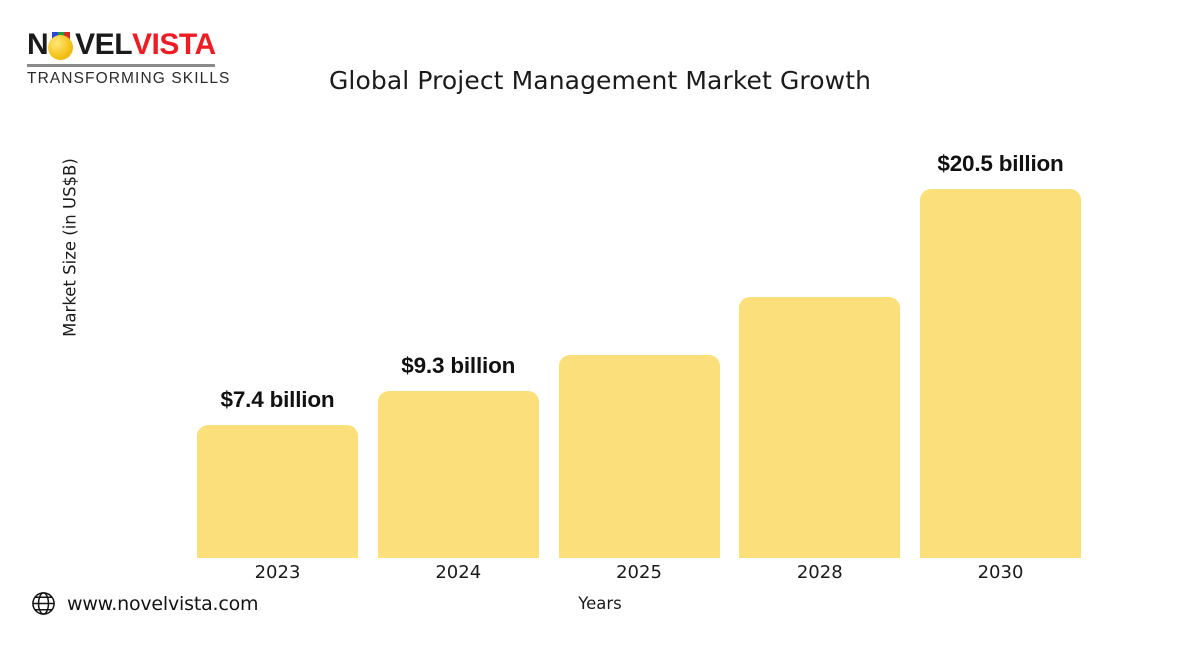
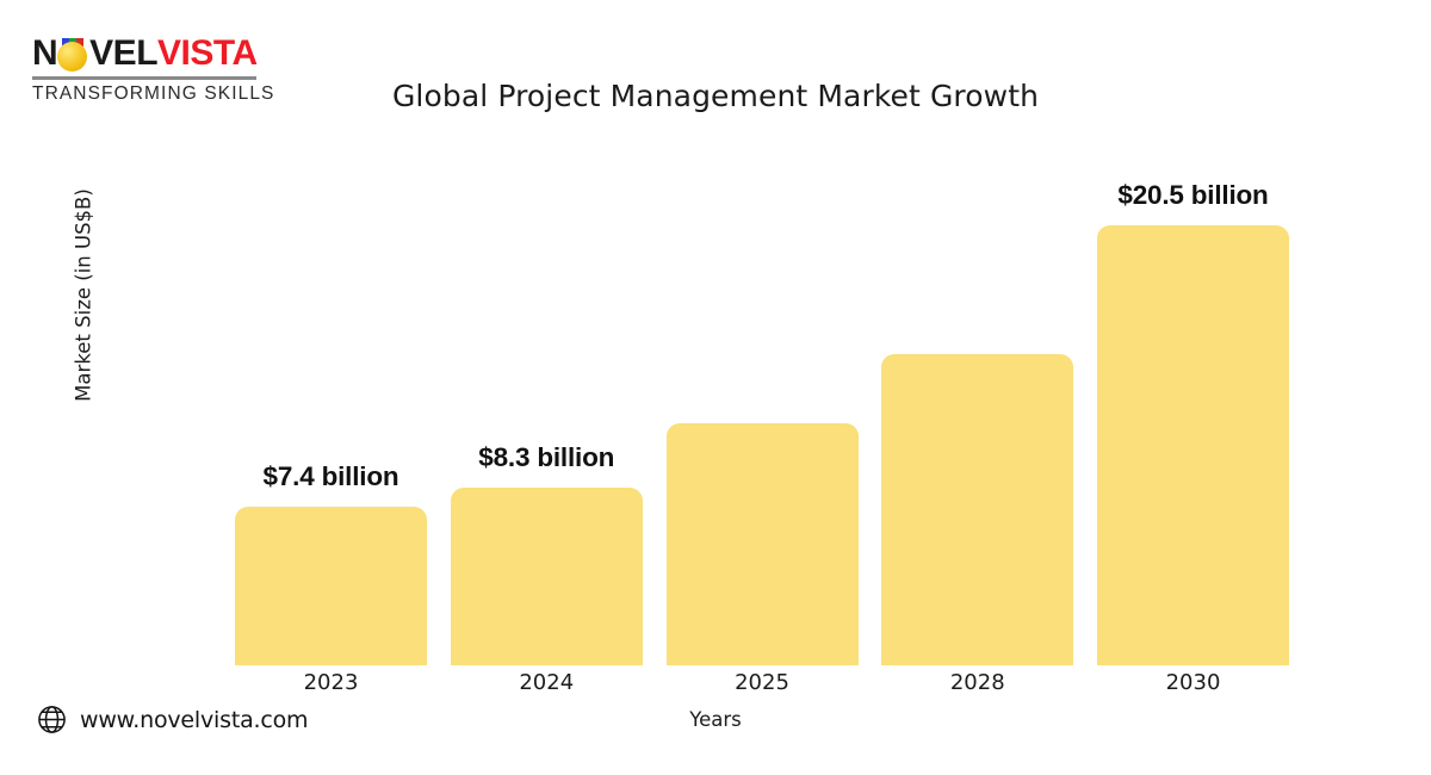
2024: $9.3 -> $8.3
